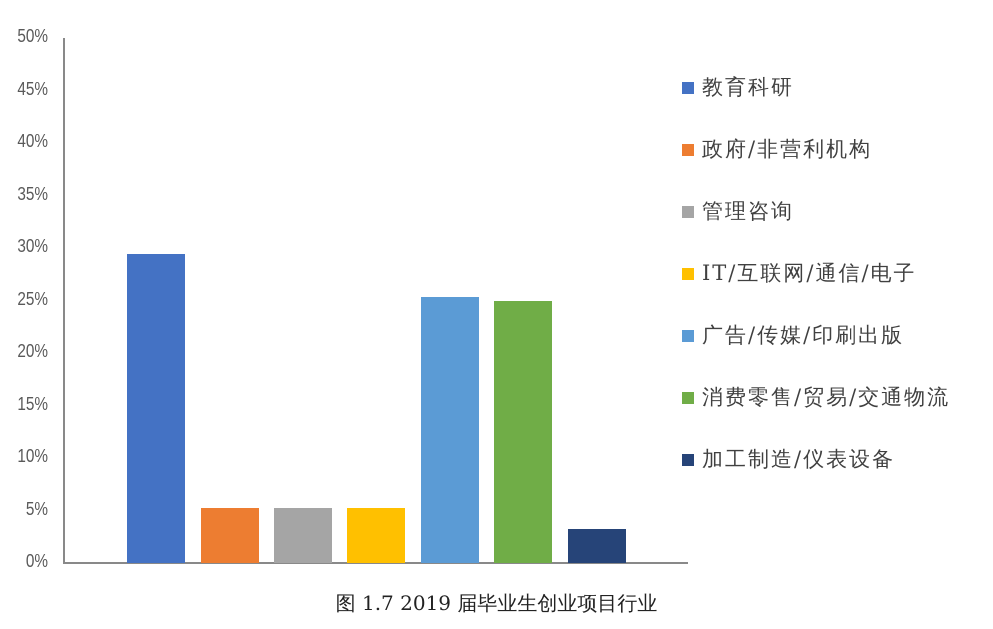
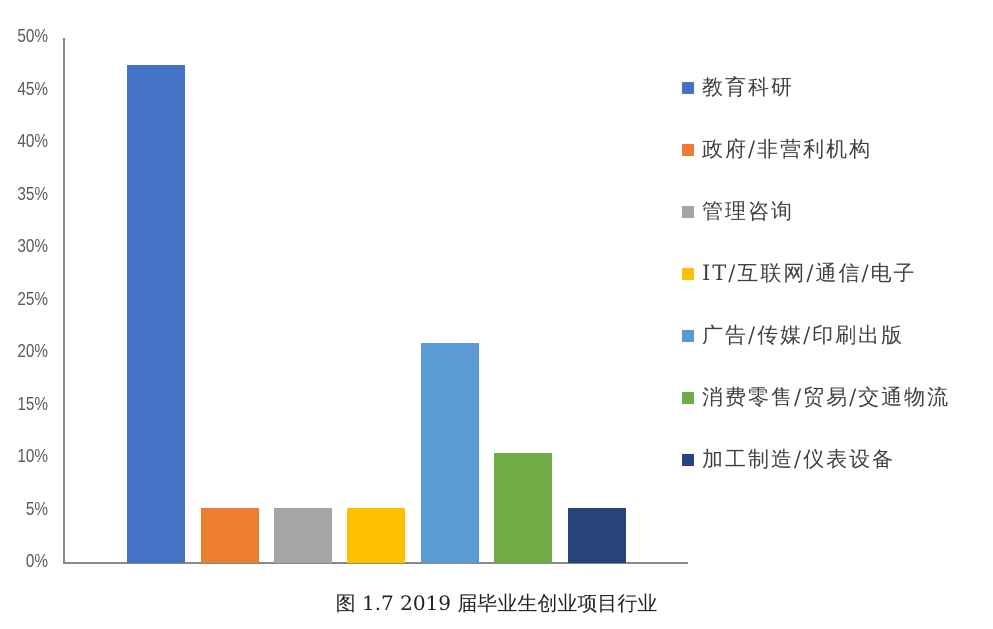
教育科研: 29.4% -> 47.4%
广告/传媒/印刷出版: 25.3% -> 21.0%
消费零售/贸易/交通物流: 25.0% -> 10.5%
加工制造/仪表设备: 3.2% -> 5.2%
